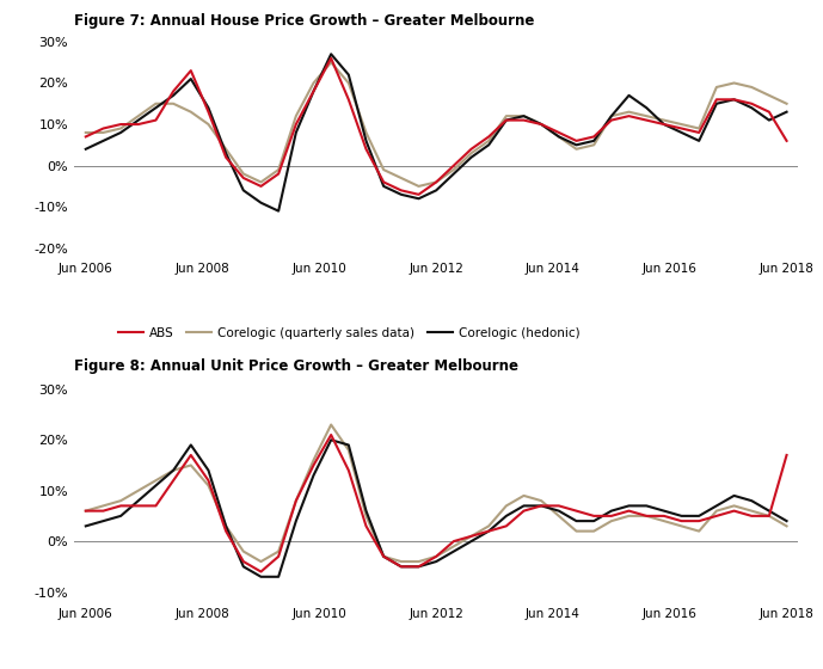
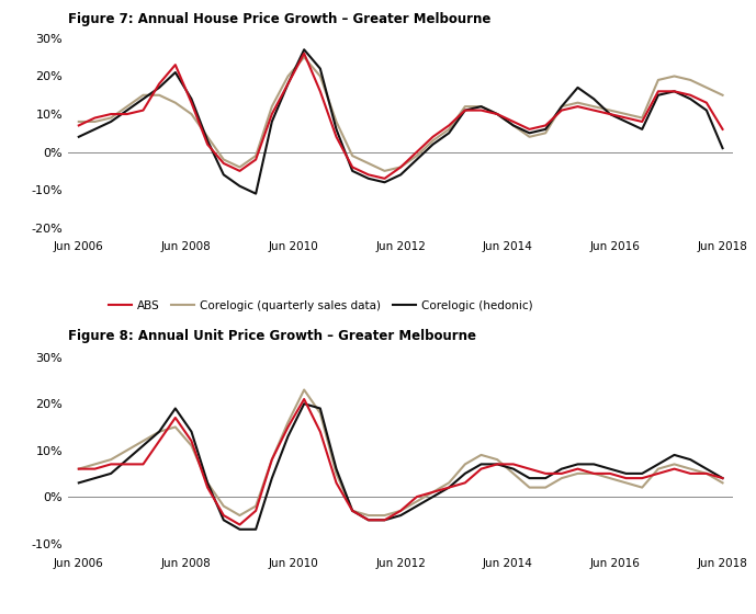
Figure 7: Annual House Price Growth – Greater Melbourne/Corelogic (hedonic)/Jun 2018: 13% -> 1%
Figure 8: Annual Unit Price Growth – Greater Melbourne/ABS/Jun 2018: 17% -> 4%
